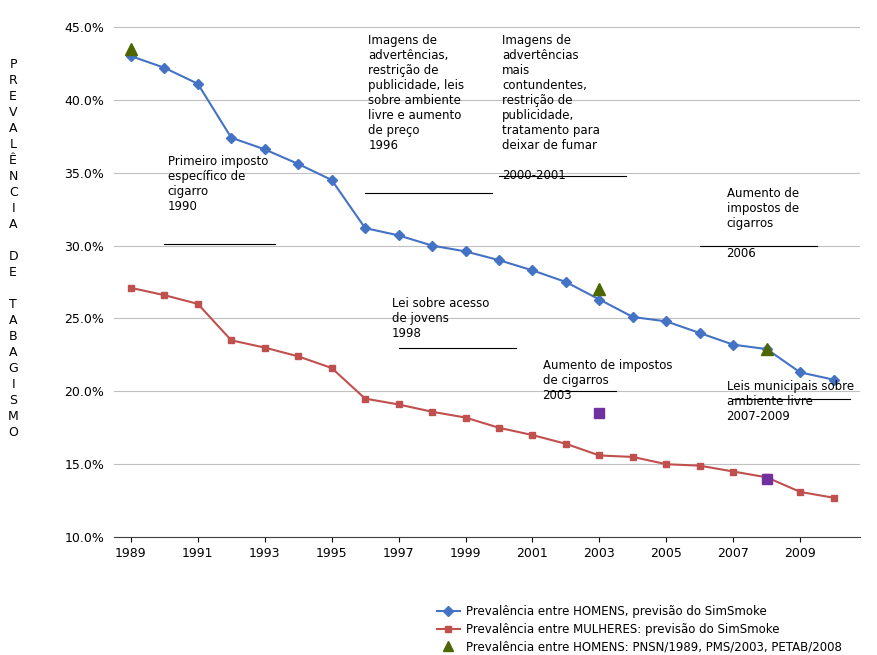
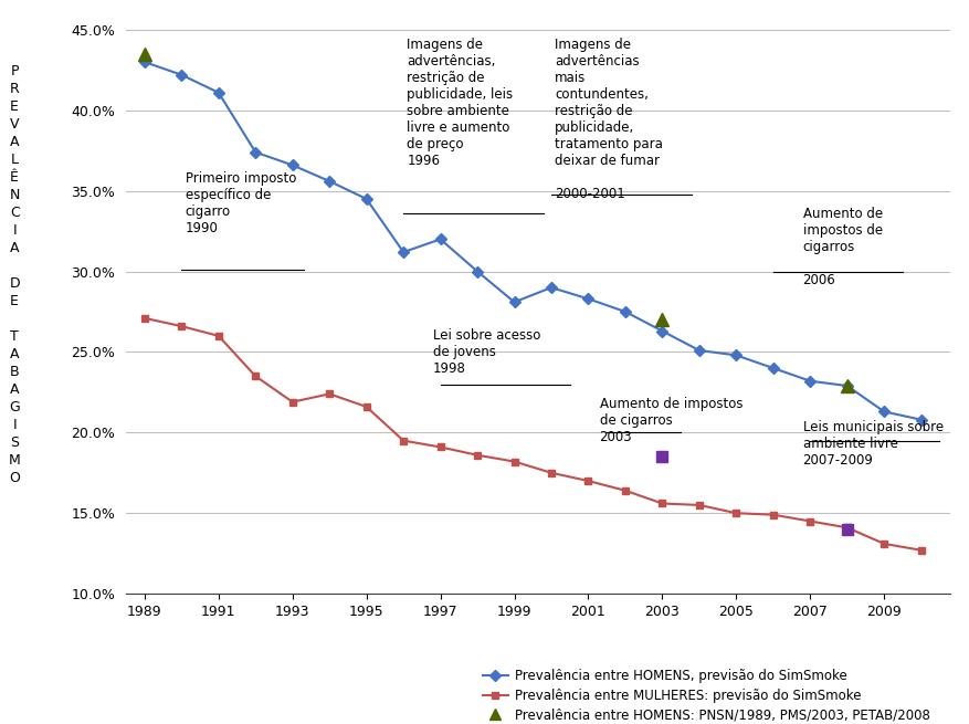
Prevalência entre MULHERES: previsão do SimSmoke/1993: 23.0% -> 21.9%
Prevalência entre HOMENS, previsão do SimSmoke/1997: 30.7% -> 32.0%
Prevalência entre HOMENS, previsão do SimSmoke/1999: 29.6% -> 28.1%
